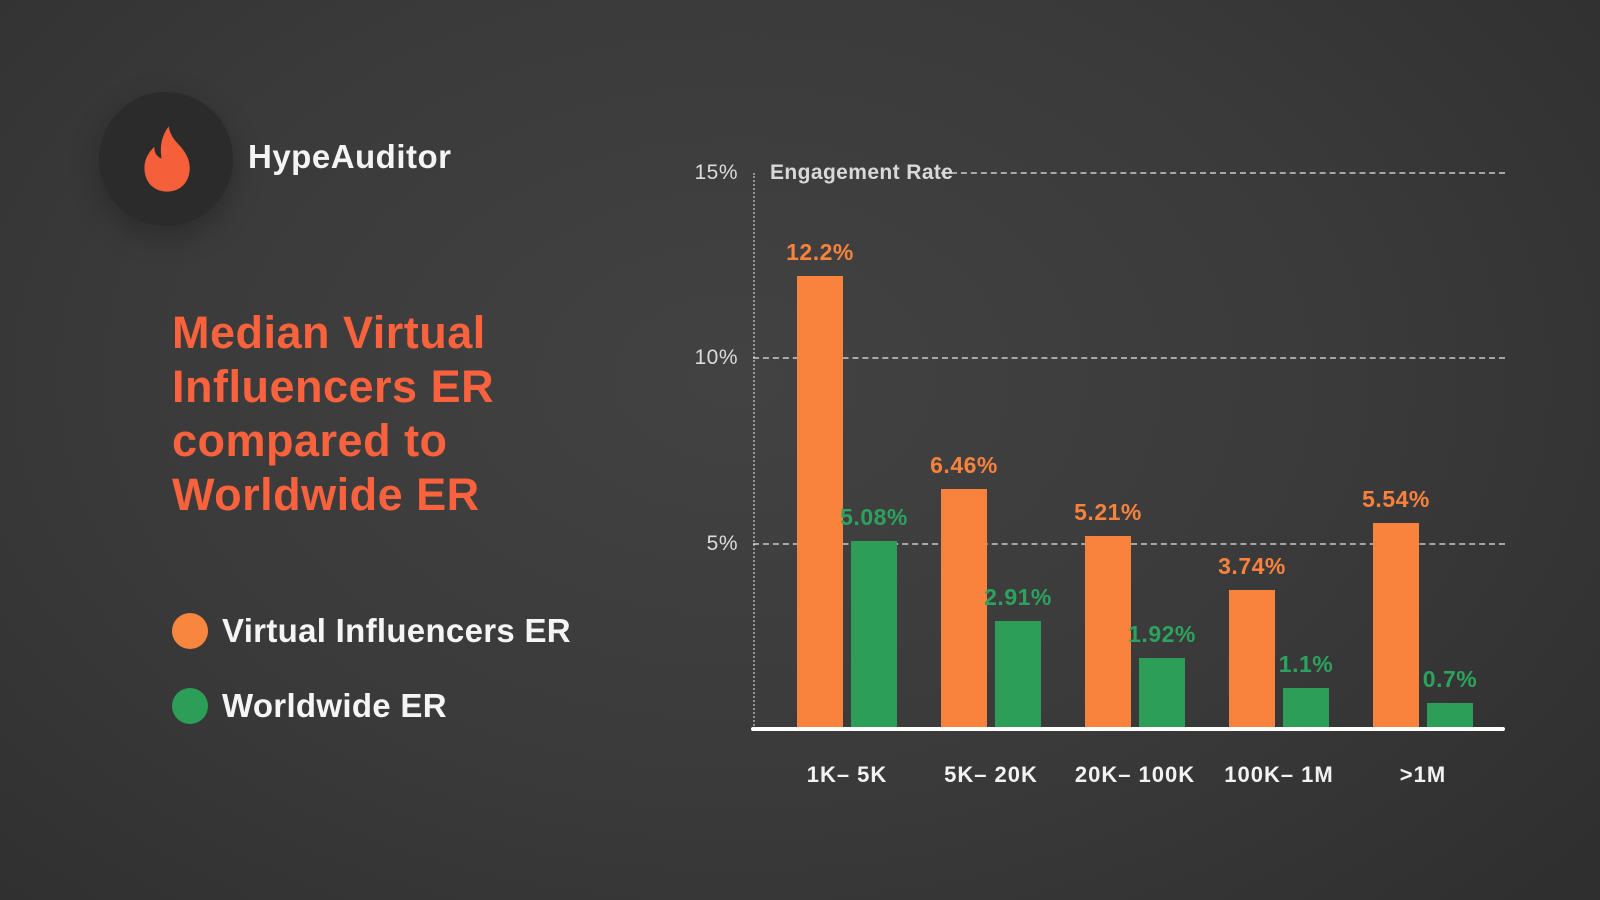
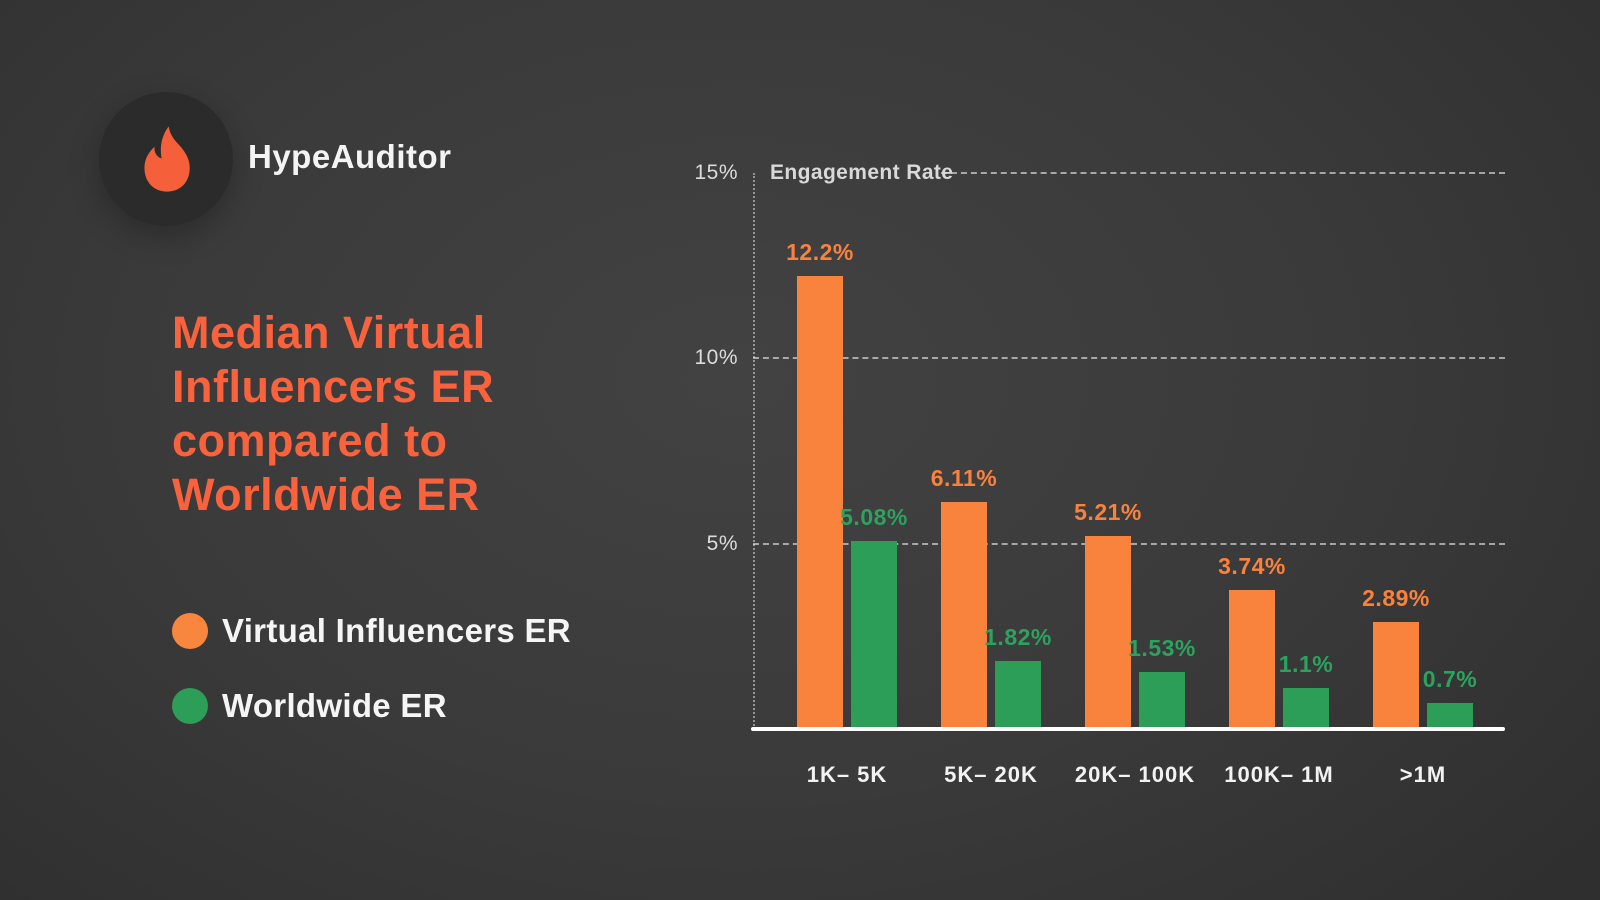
Virtual Influencers ER/5K– 20K: 6.46% -> 6.11%
Worldwide ER/5K– 20K: 2.91% -> 1.82%
Worldwide ER/20K– 100K: 1.92% -> 1.53%
Virtual Influencers ER/>1M: 5.54% -> 2.89%
